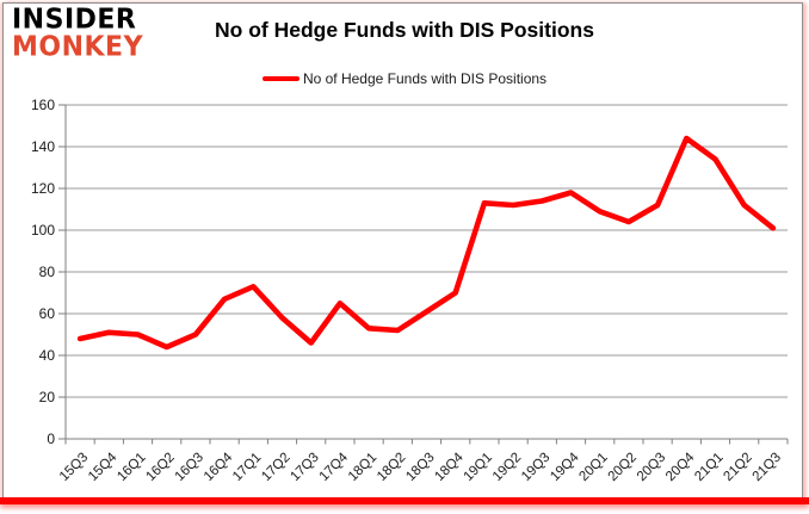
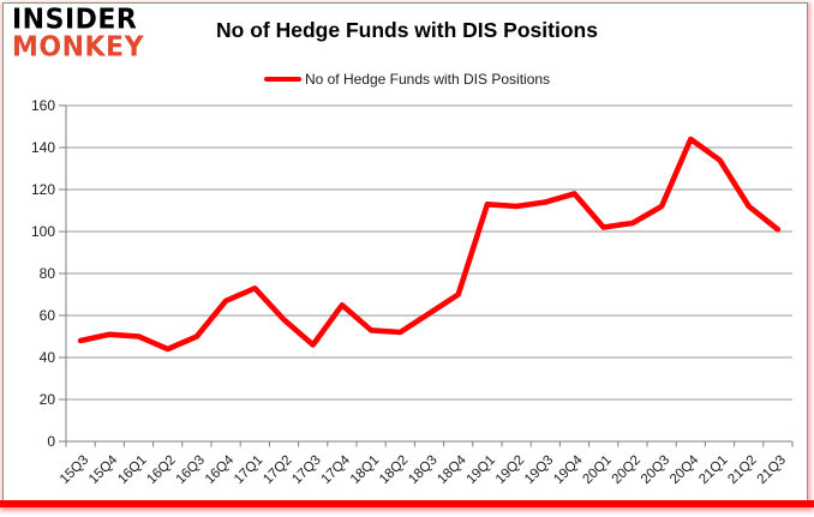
20Q1: 109 -> 102
